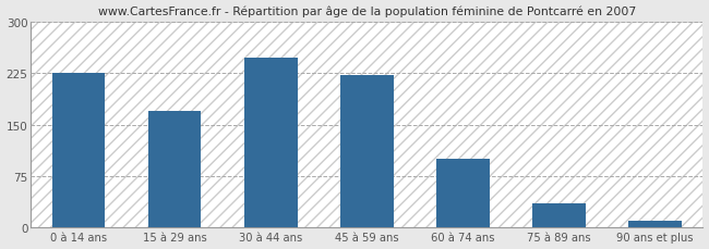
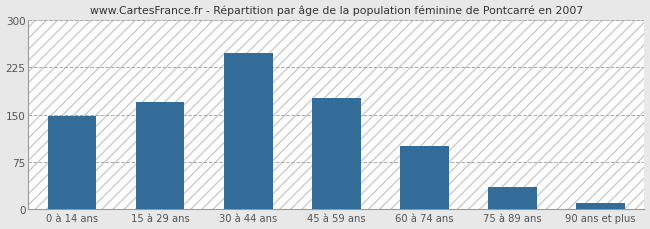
0 à 14 ans: 225 -> 148
45 à 59 ans: 222 -> 176
